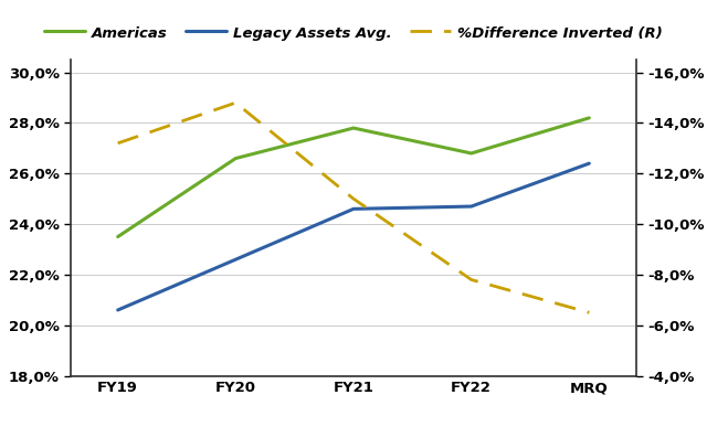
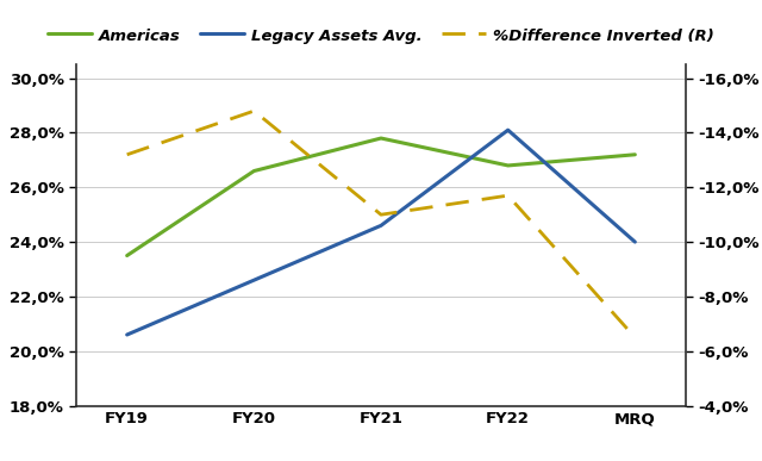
Legacy Assets Avg./FY22: 24,7% -> 28,1%
%Difference Inverted (R)/FY22: -7,8% -> -11,7%
Americas/MRQ: 28,2% -> 27,2%
Legacy Assets Avg./MRQ: 26,4% -> 24,0%
